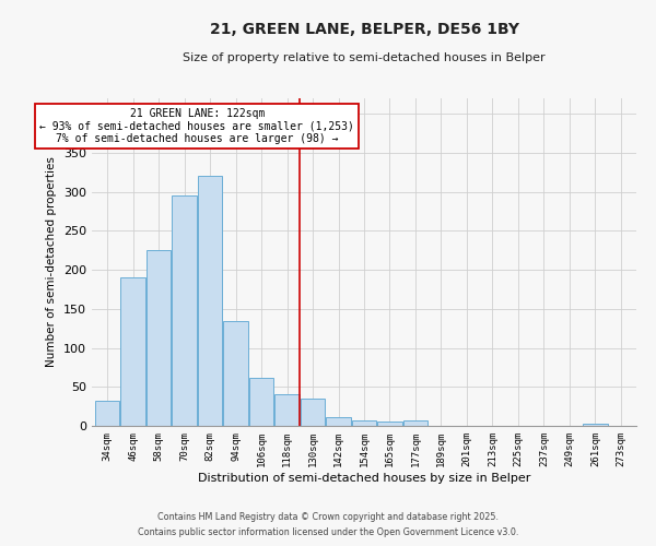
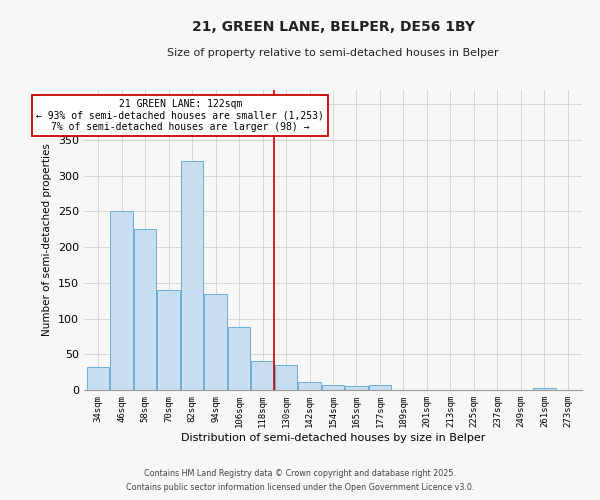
46sqm: 190 -> 250
70sqm: 295 -> 140
106sqm: 62 -> 88
